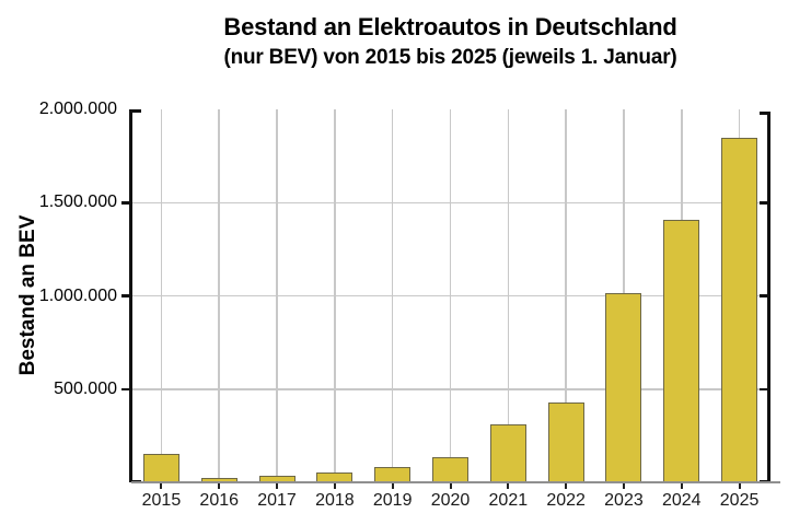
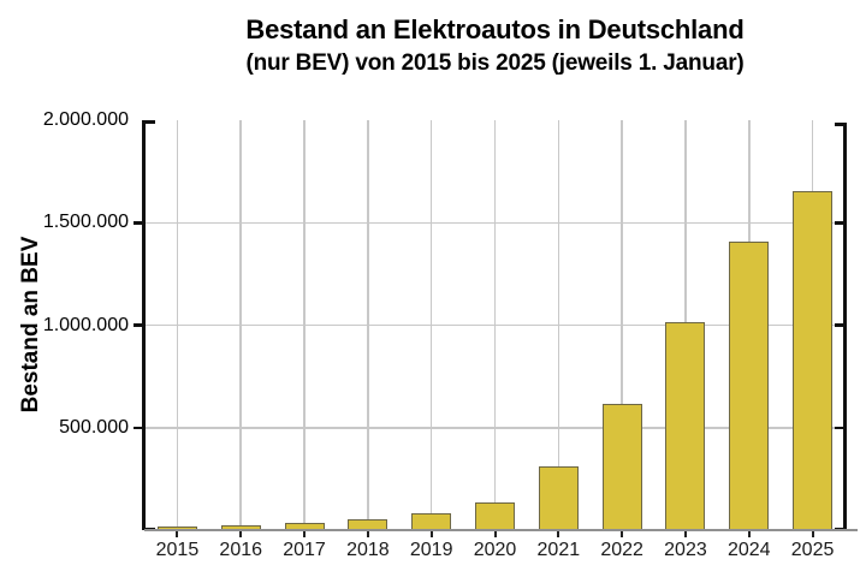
2015: 150000 -> 20000
2022: 430000 -> 620000
2025: 1850000 -> 1650000
